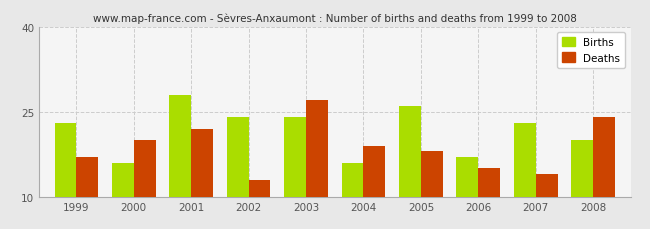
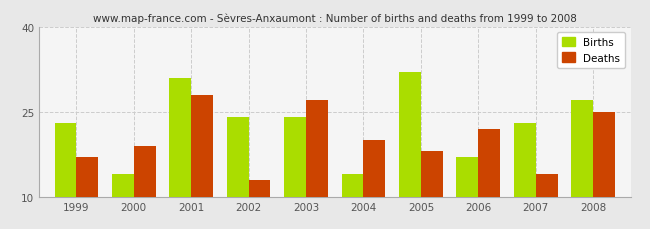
Births/2000: 16 -> 14
Deaths/2000: 20 -> 19
Births/2001: 28 -> 31
Deaths/2001: 22 -> 28
Births/2004: 16 -> 14
Deaths/2004: 19 -> 20
Births/2005: 26 -> 32
Deaths/2006: 15 -> 22
Births/2008: 20 -> 27
Deaths/2008: 24 -> 25
